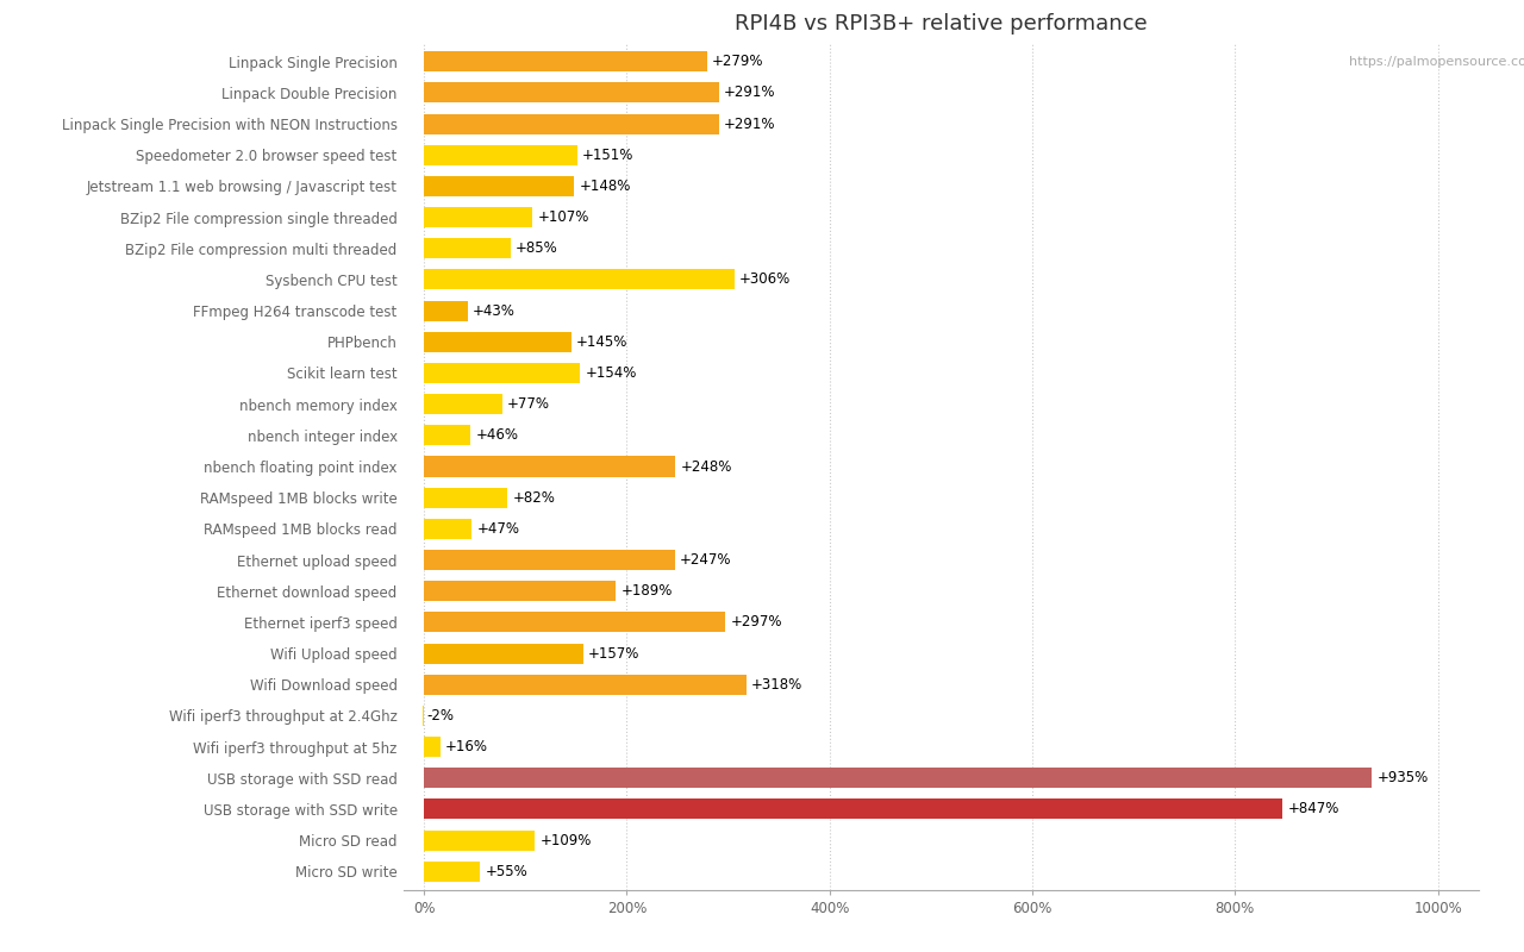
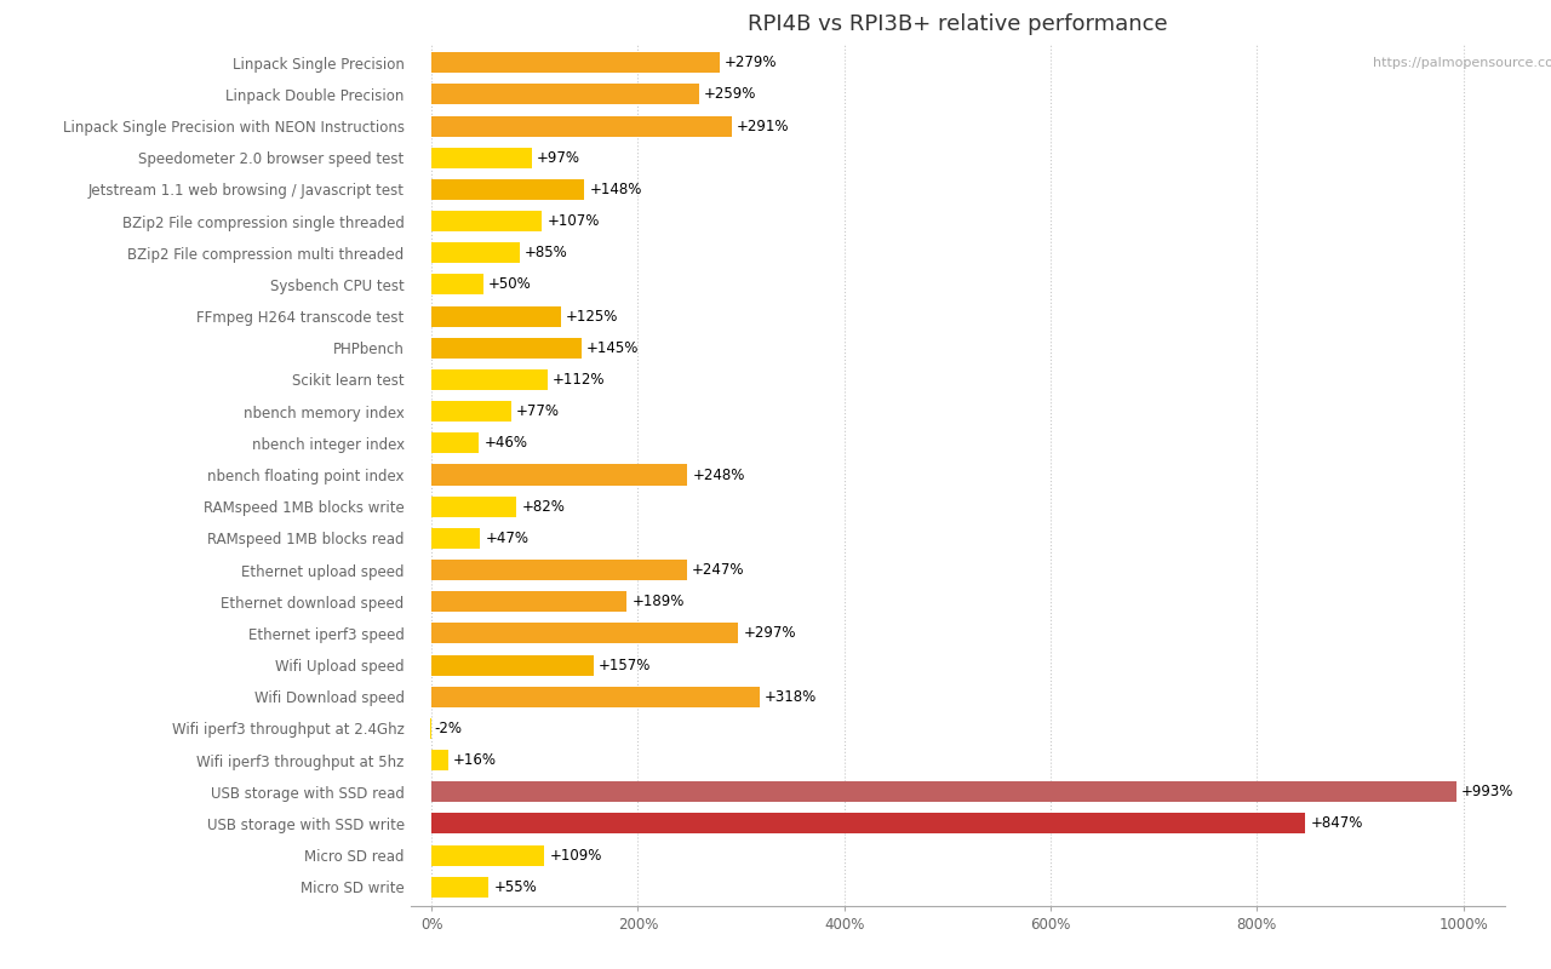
Linpack Double Precision: +291% -> +259%
Speedometer 2.0 browser speed test: +151% -> +97%
Sysbench CPU test: +306% -> +50%
FFmpeg H264 transcode test: +43% -> +125%
Scikit learn test: +154% -> +112%
USB storage with SSD read: +935% -> +993%
